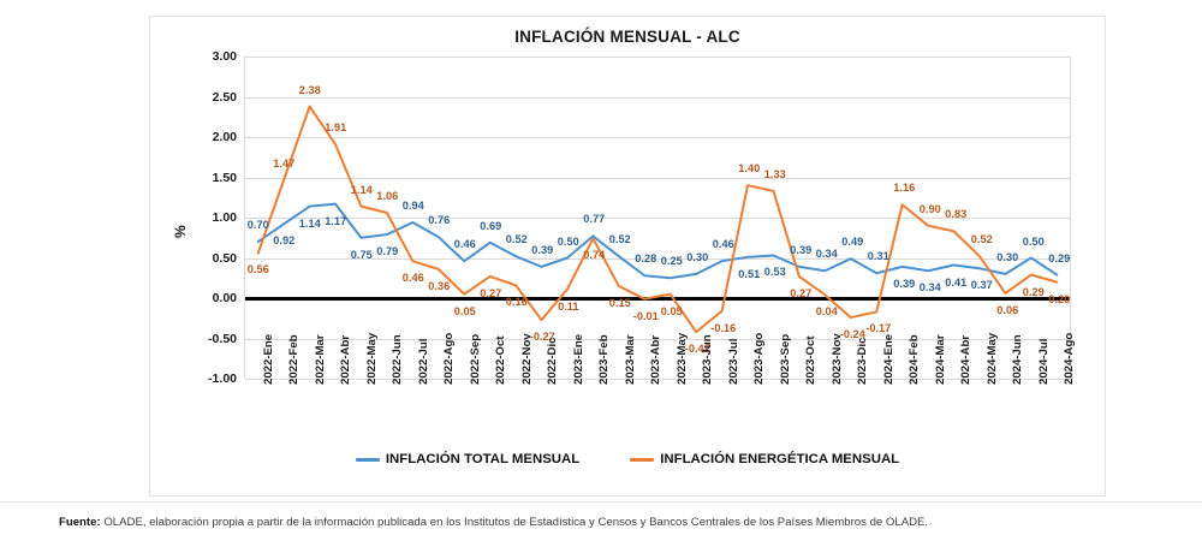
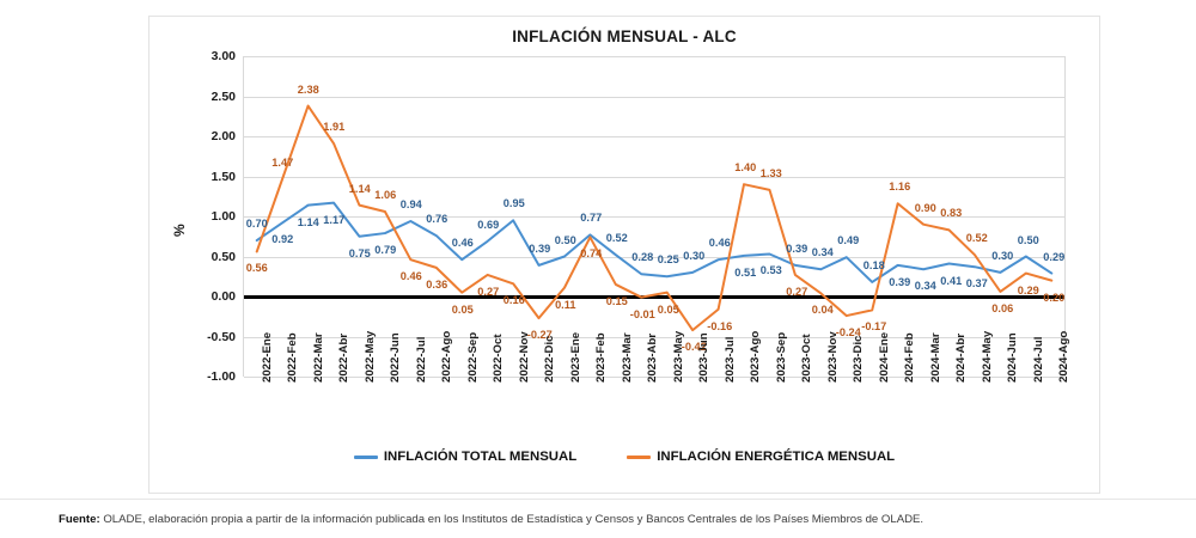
INFLACIÓN TOTAL MENSUAL/2022-Nov: 0.52 -> 0.95
INFLACIÓN TOTAL MENSUAL/2024-Ene: 0.31 -> 0.18
